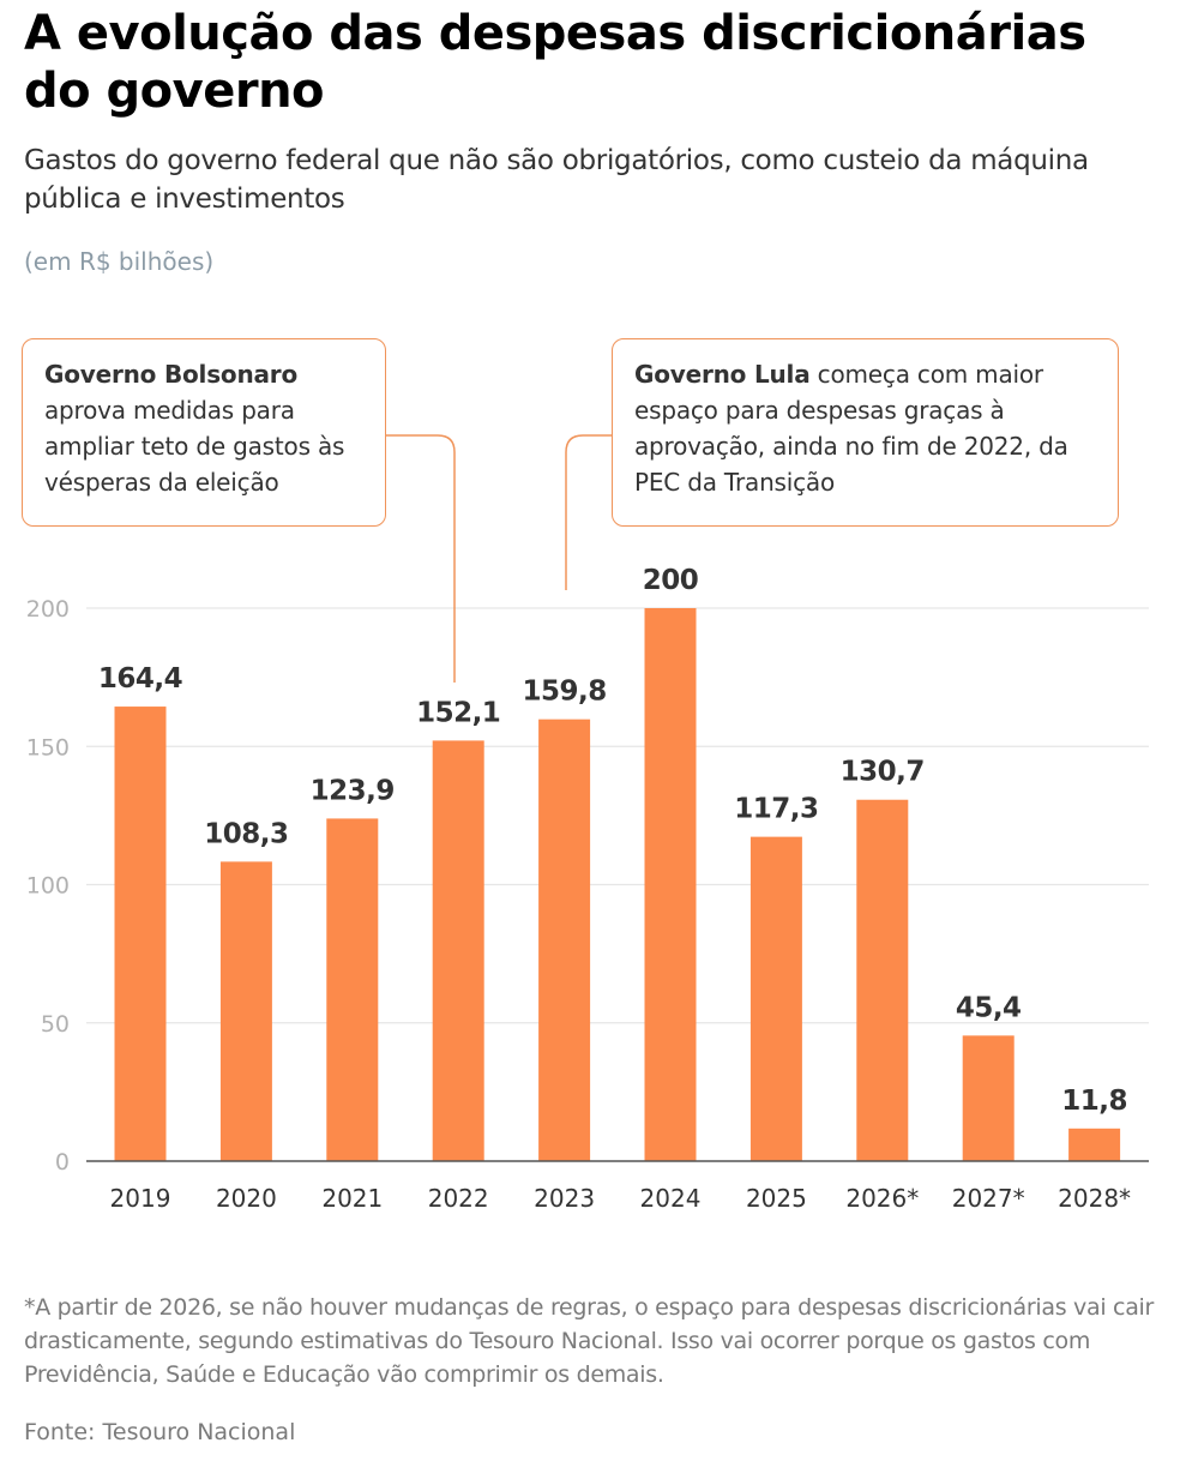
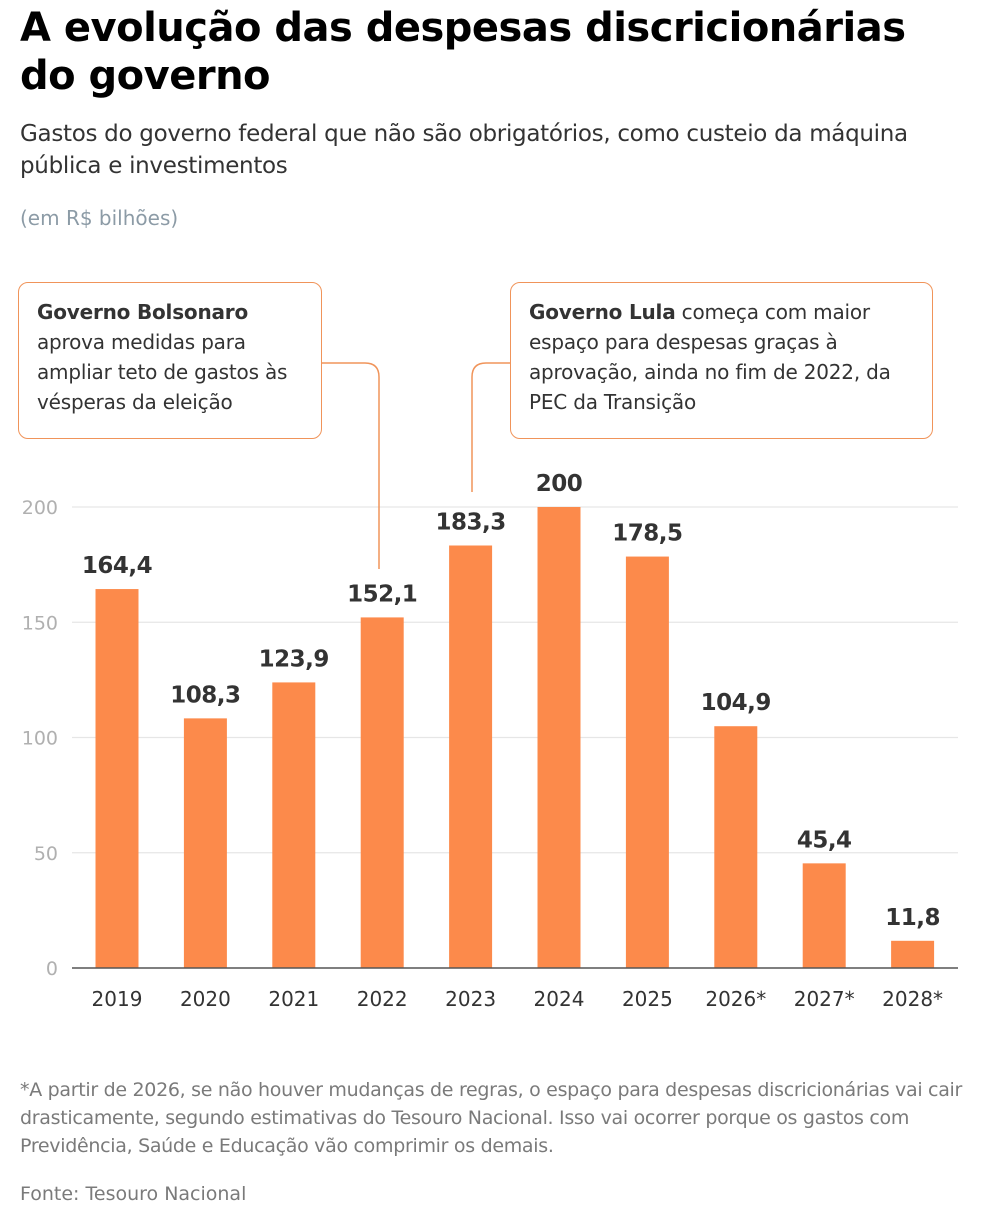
2023: 159,8 -> 183,3
2025: 117,3 -> 178,5
2026*: 130,7 -> 104,9
